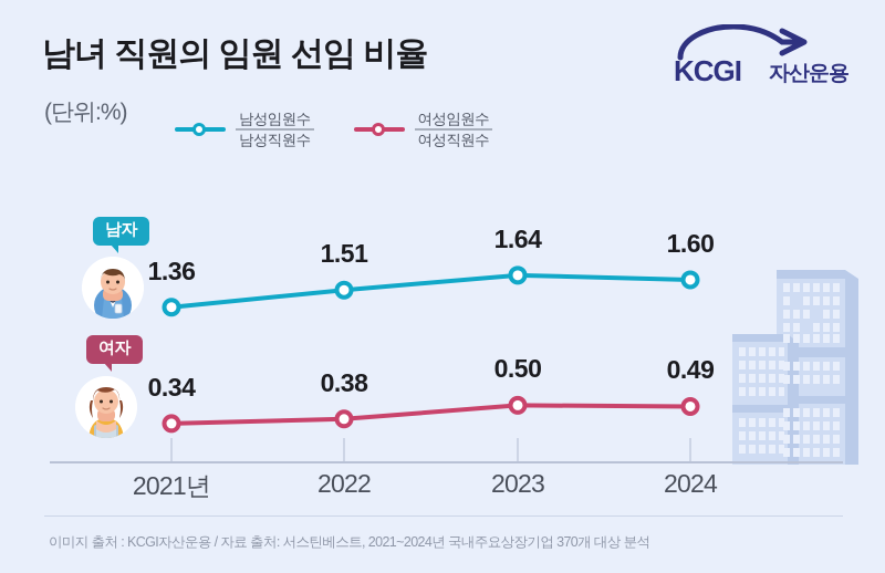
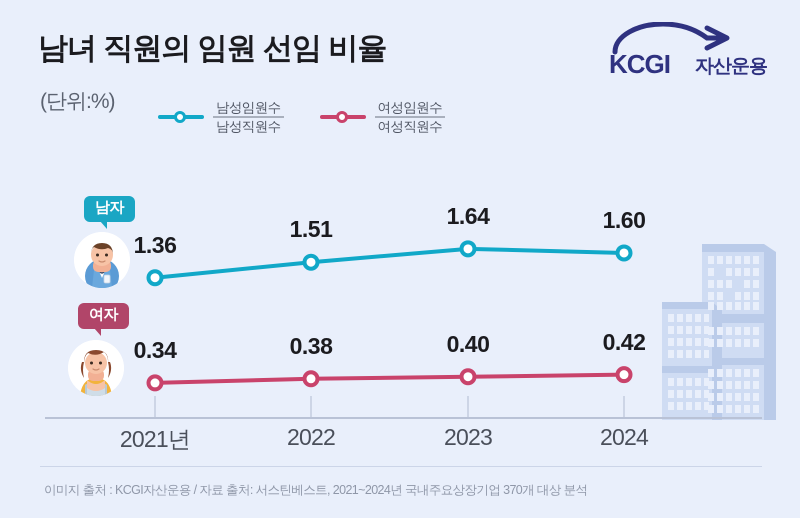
여자/2023: 0.50 -> 0.40
여자/2024: 0.49 -> 0.42
